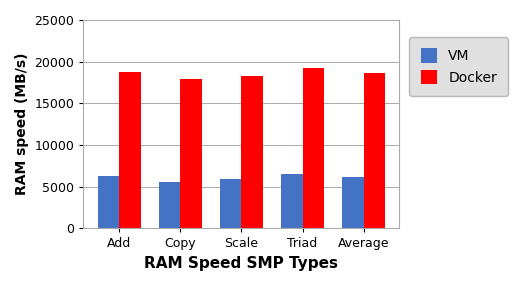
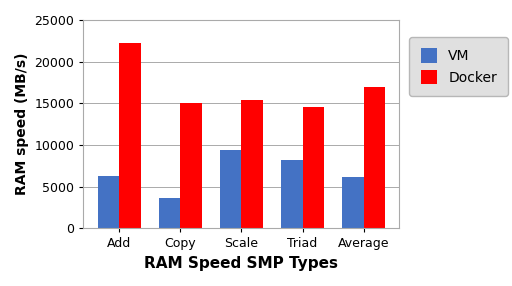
Docker/Add: 18800 -> 22200
VM/Copy: 5600 -> 3600
Docker/Copy: 17900 -> 15000
VM/Scale: 6000 -> 9400
Docker/Scale: 18300 -> 15400
VM/Triad: 6500 -> 8200
Docker/Triad: 19200 -> 14600
Docker/Average: 18700 -> 17000
